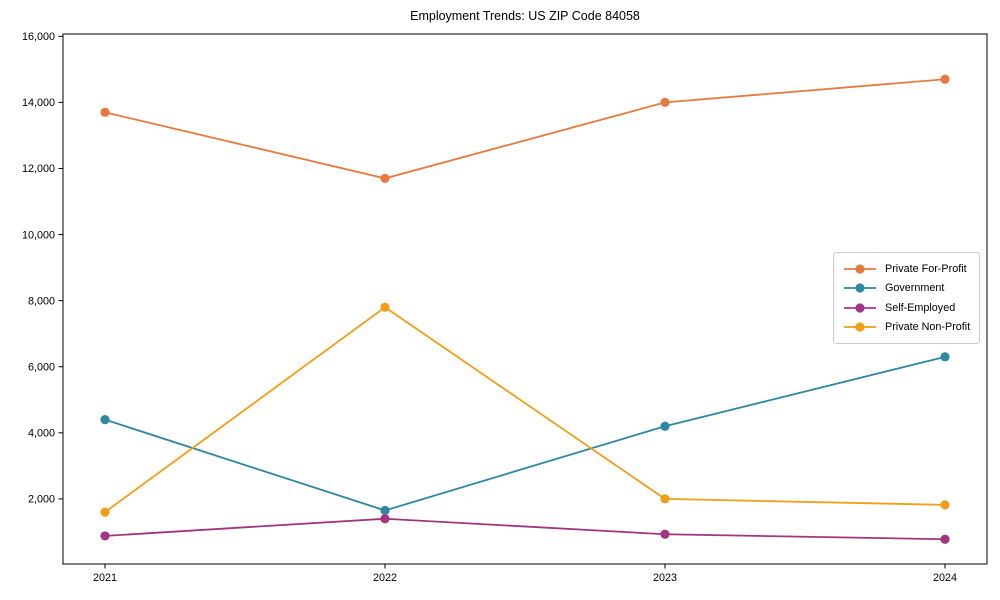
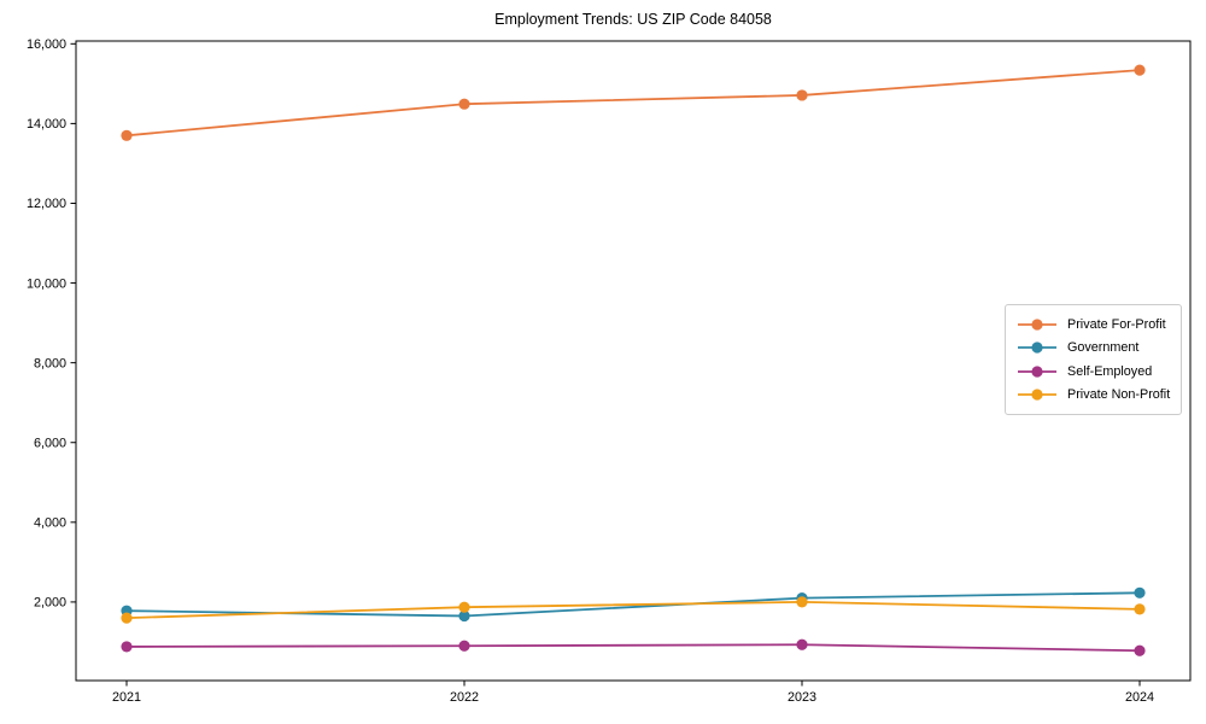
Government/2021: 4400 -> 1800
Private For-Profit/2022: 11700 -> 14500
Self-Employed/2022: 1400 -> 900
Private Non-Profit/2022: 7800 -> 1900
Private For-Profit/2023: 14000 -> 14700
Government/2023: 4200 -> 2100
Private For-Profit/2024: 14700 -> 15300
Government/2024: 6300 -> 2200
